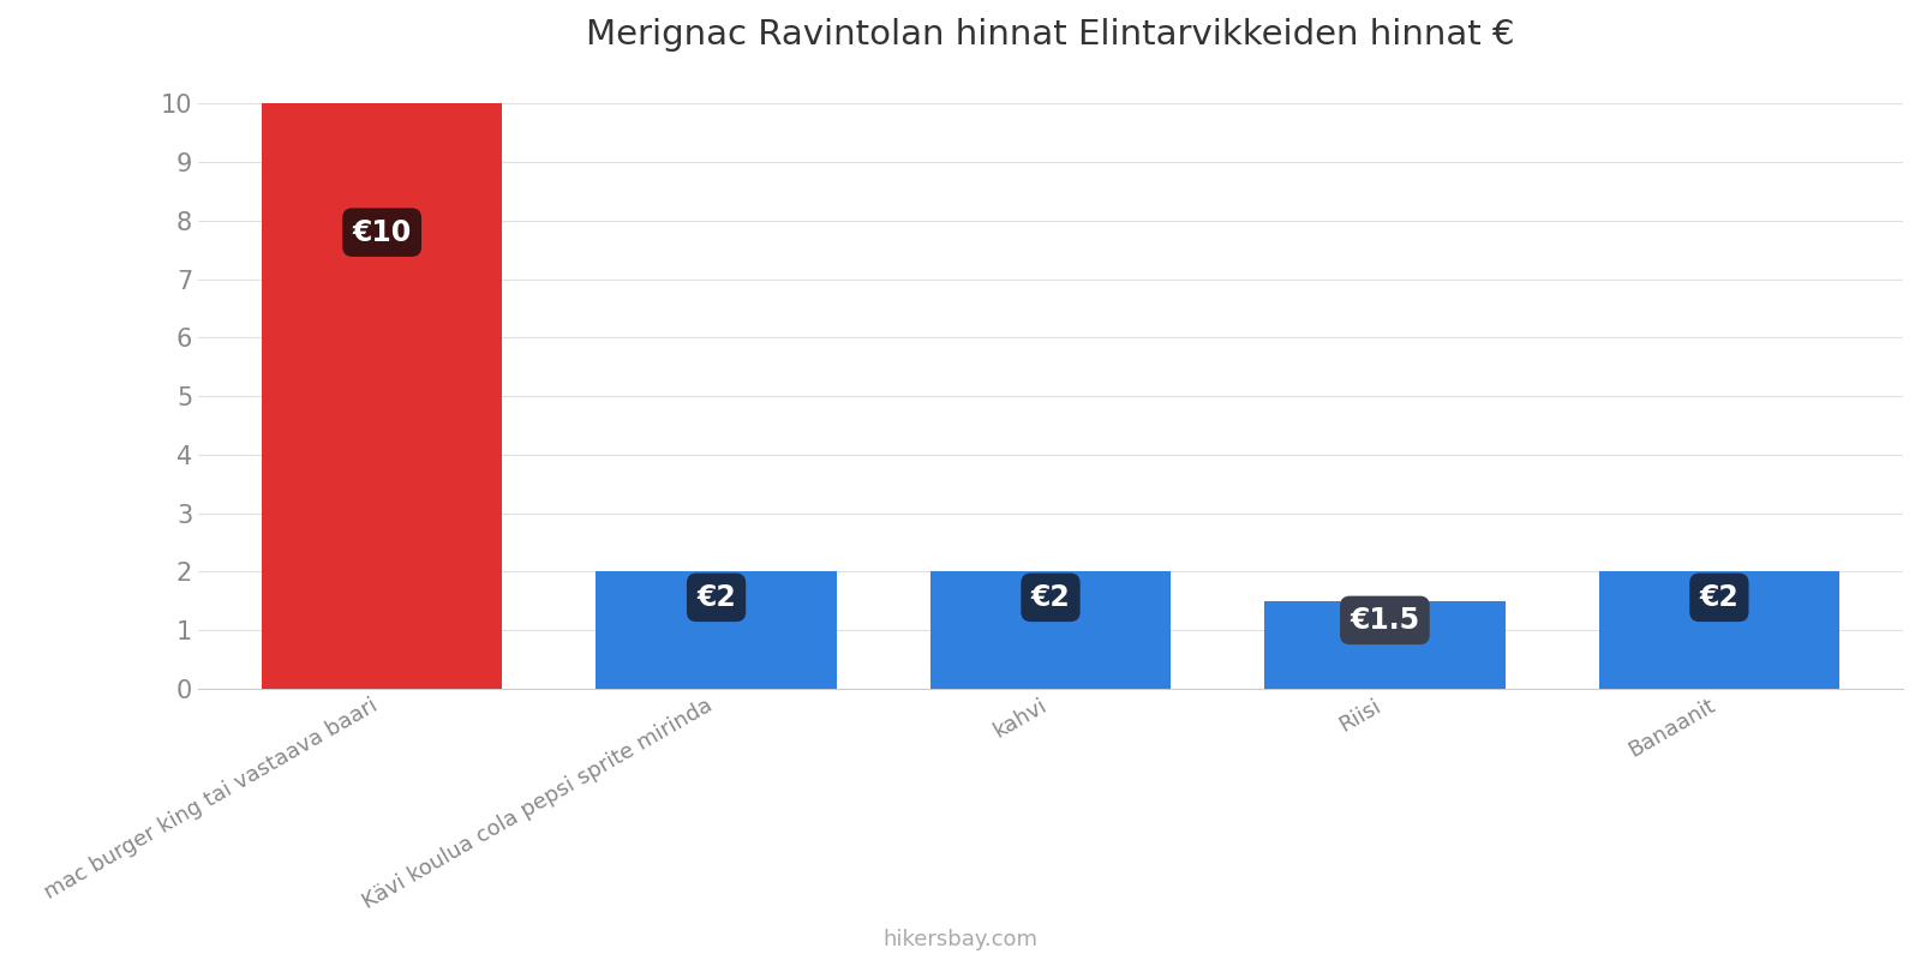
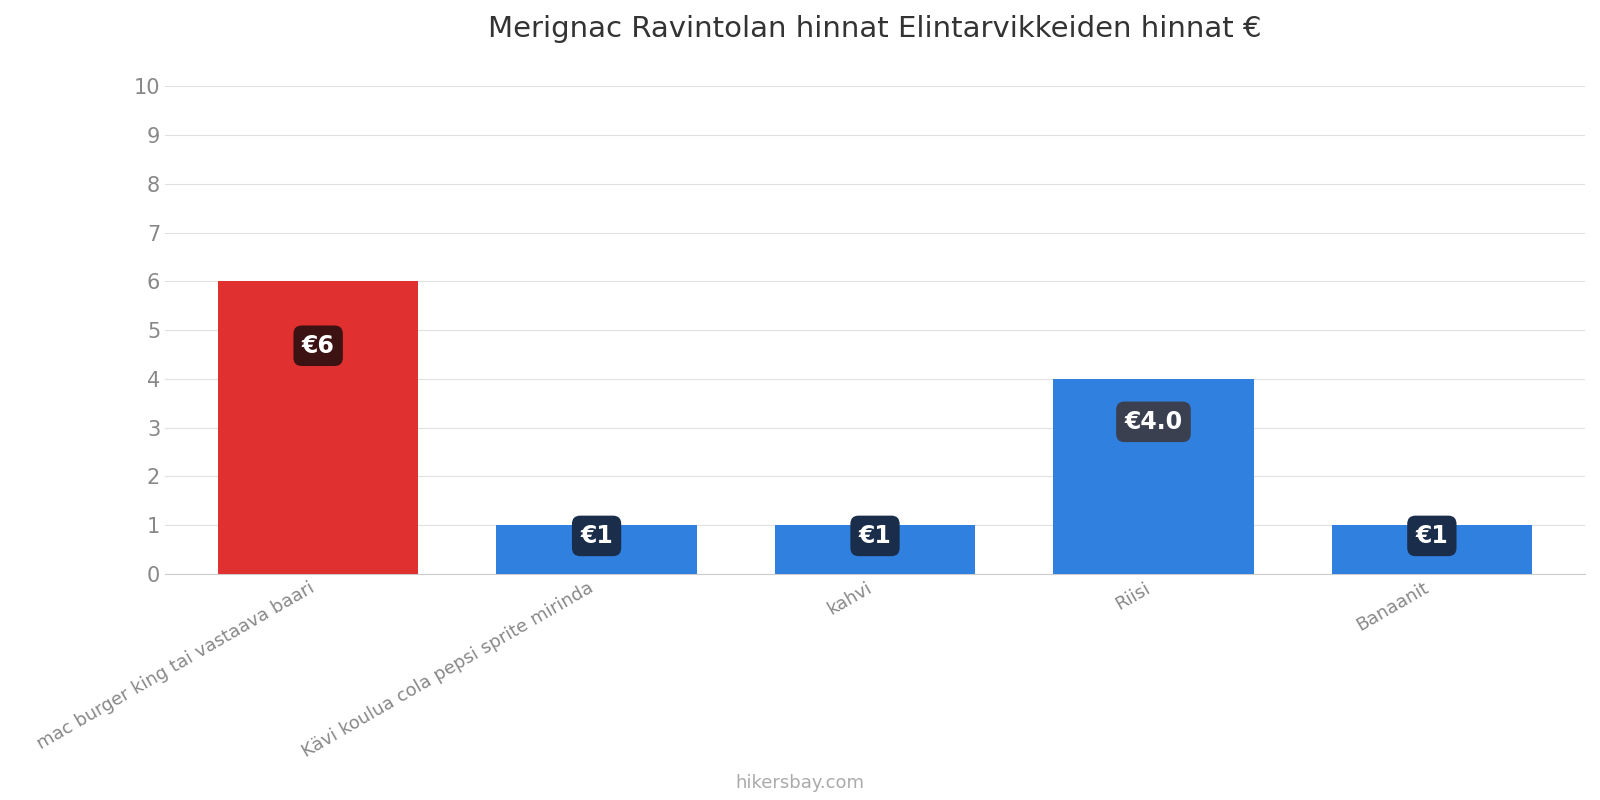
mac burger king tai vastaava baari: €10 -> €6
Kävi koulua cola pepsi sprite mirinda: €2 -> €1
kahvi: €2 -> €1
Riisi: €1.5 -> €4.0
Banaanit: €2 -> €1
